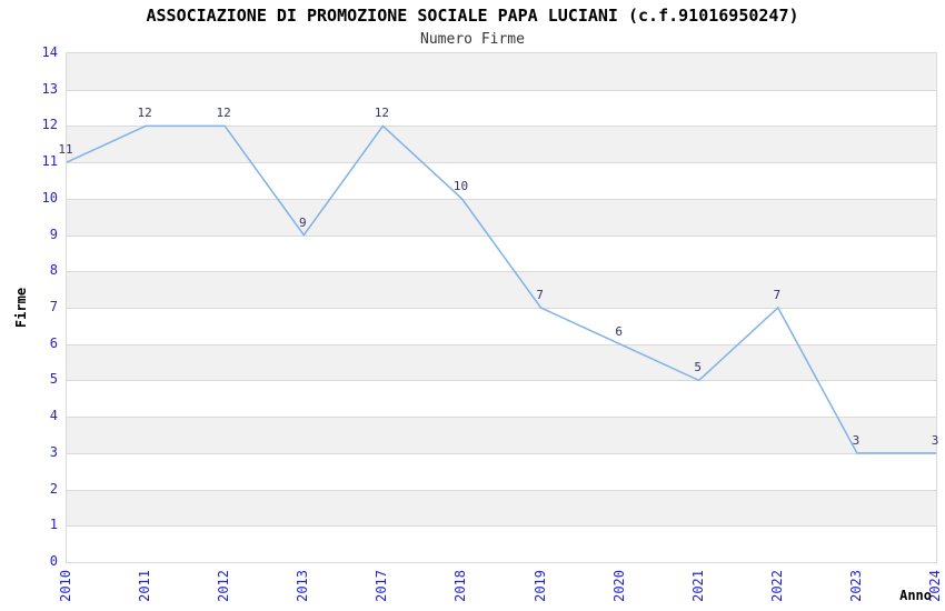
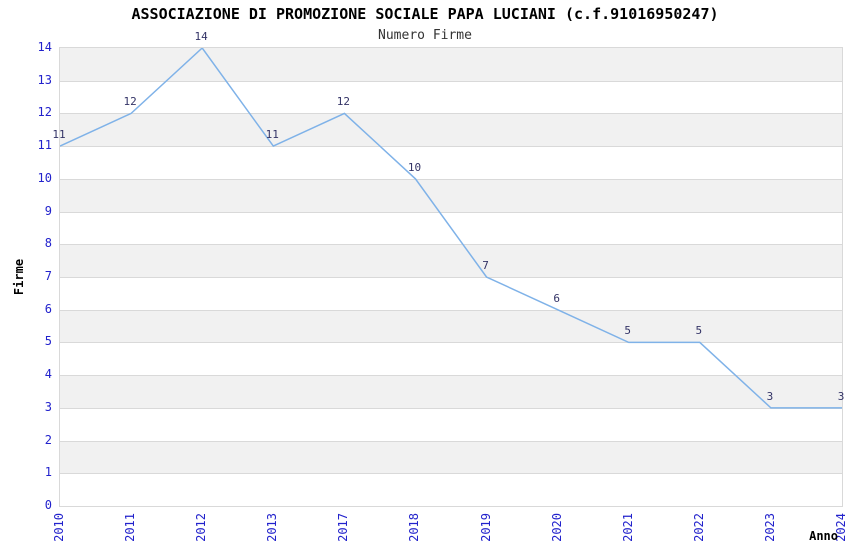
2012: 12 -> 14
2013: 9 -> 11
2022: 7 -> 5
